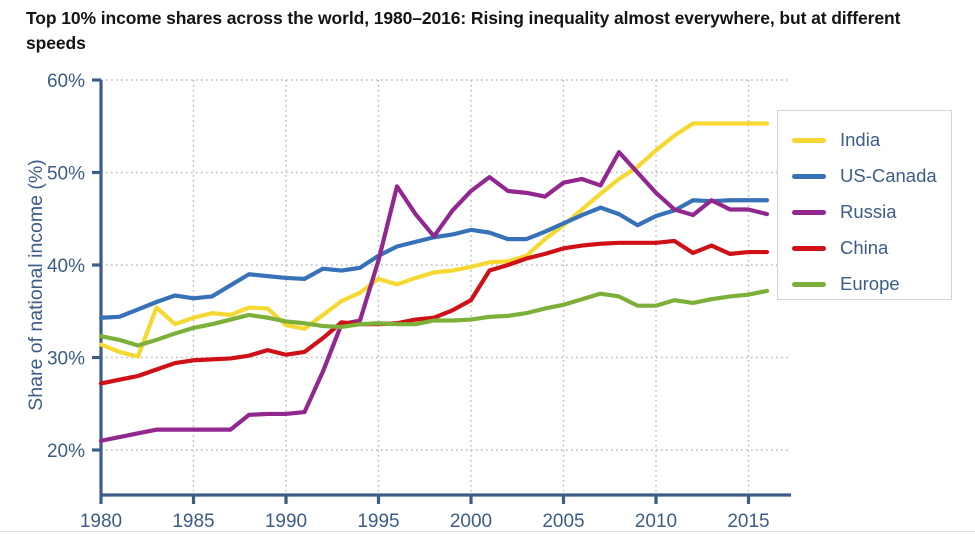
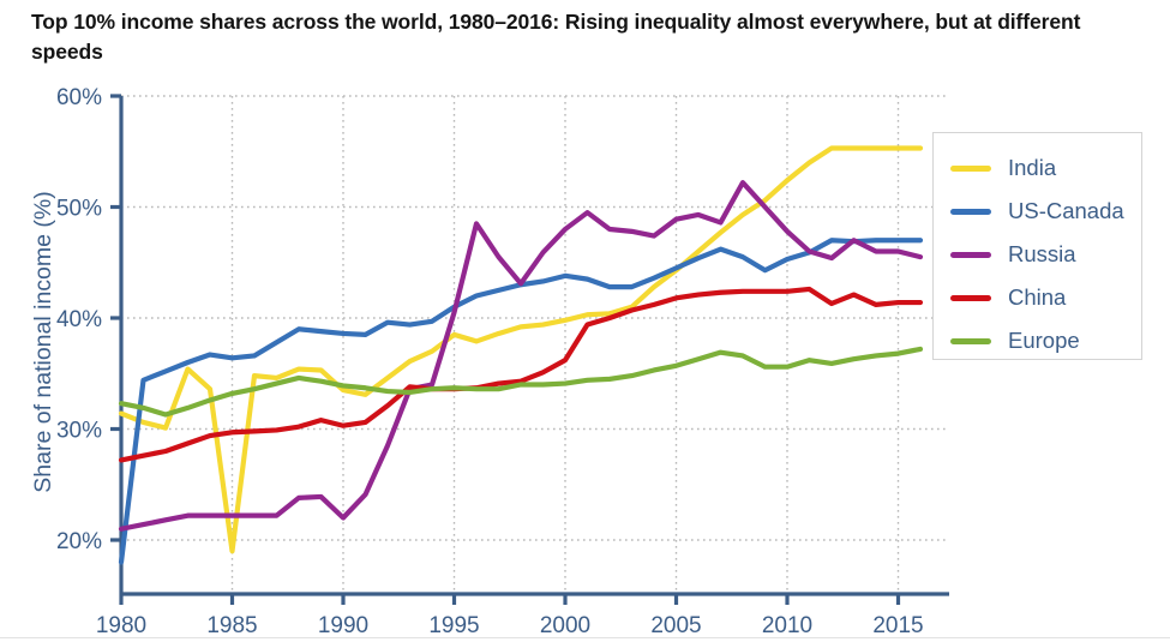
US-Canada/1980: 34% -> 18%
India/1985: 34% -> 19%
Russia/1990: 24% -> 22%
